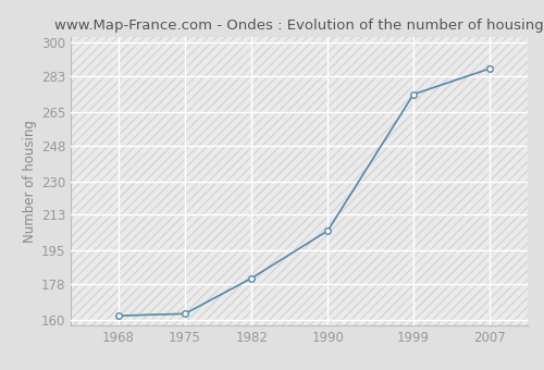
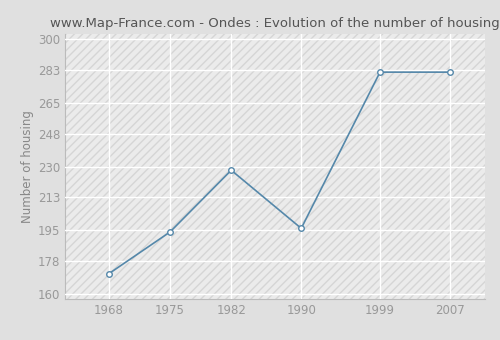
1968: 162 -> 171
1975: 163 -> 194
1982: 181 -> 228
1990: 205 -> 196
1999: 274 -> 282
2007: 287 -> 282
